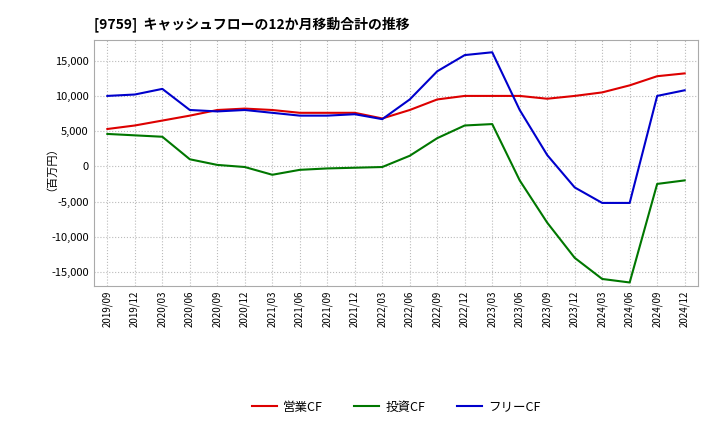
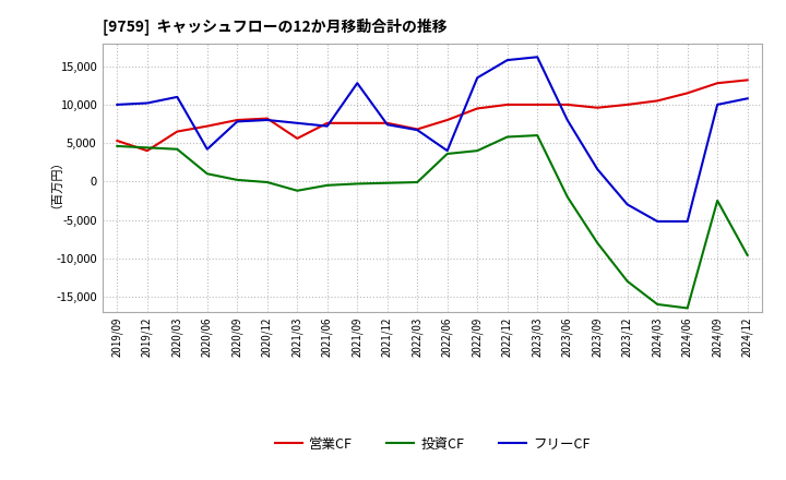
営業CF/2019/12: 5,800 -> 4,000
フリーCF/2020/06: 8,000 -> 4,200
営業CF/2021/03: 8,000 -> 5,600
フリーCF/2021/09: 7,200 -> 12,800
投資CF/2022/06: 1,500 -> 3,600
フリーCF/2022/06: 9,500 -> 4,000
投資CF/2024/12: -2,000 -> -9,600
